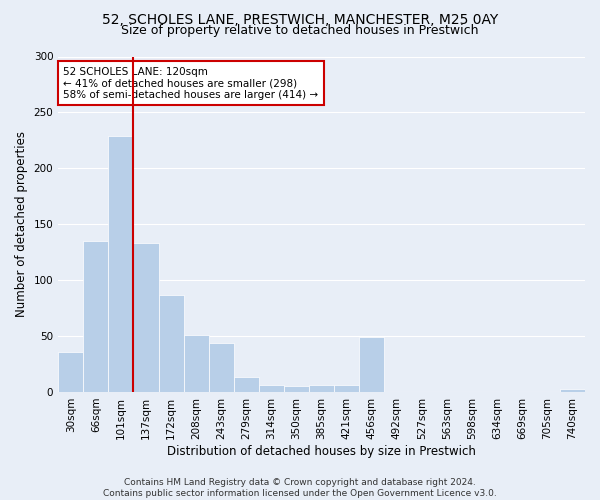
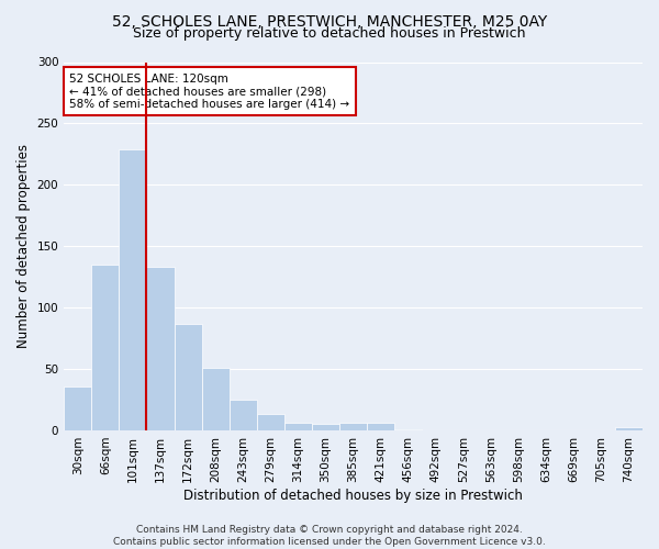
243sqm: 44 -> 25
456sqm: 49 -> 1
